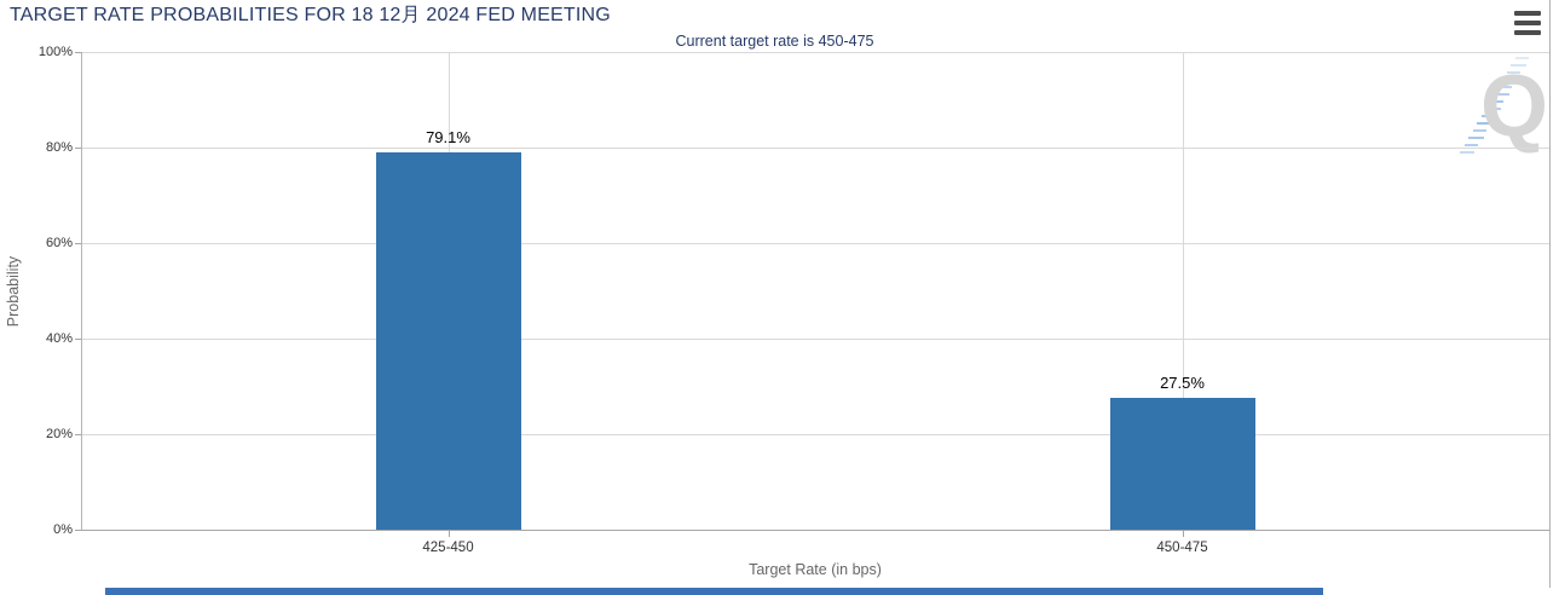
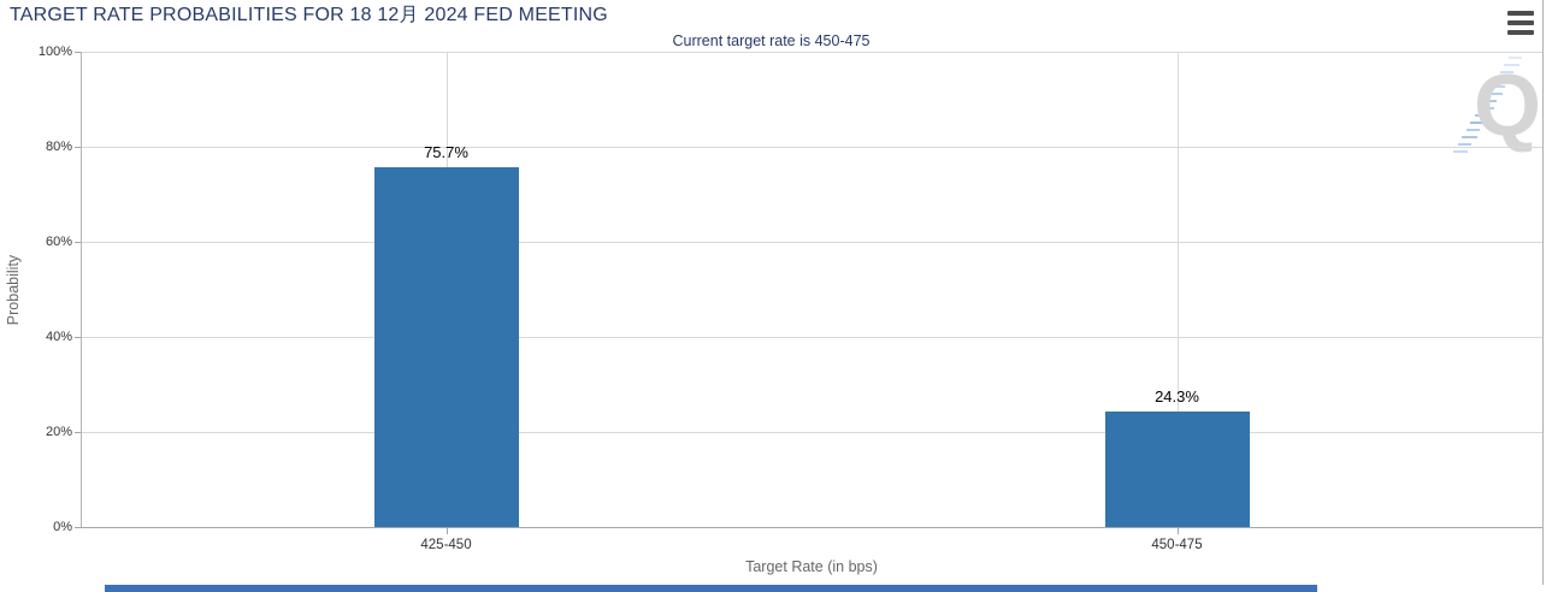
425-450: 79.1% -> 75.7%
450-475: 27.5% -> 24.3%
